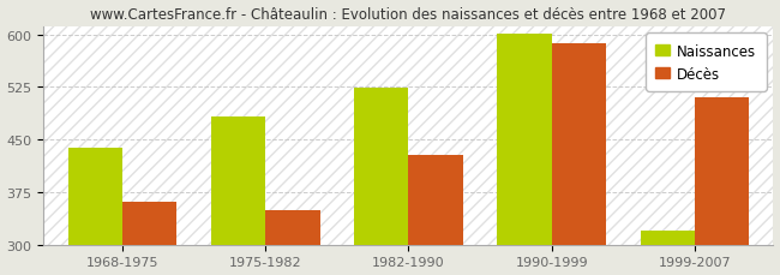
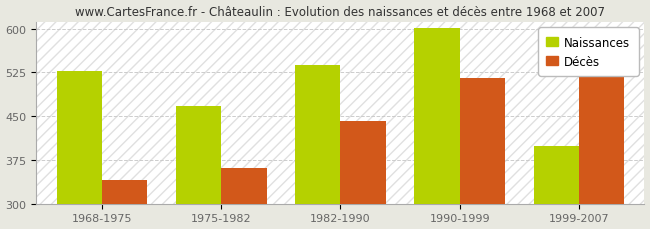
Naissances/1968-1975: 438 -> 528
Décès/1968-1975: 362 -> 340
Naissances/1975-1982: 482 -> 468
Décès/1975-1982: 350 -> 362
Naissances/1982-1990: 524 -> 537
Décès/1982-1990: 428 -> 441
Décès/1990-1999: 588 -> 516
Naissances/1999-2007: 320 -> 399
Décès/1999-2007: 510 -> 522
